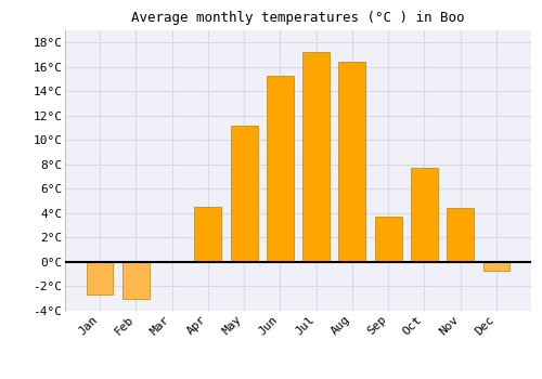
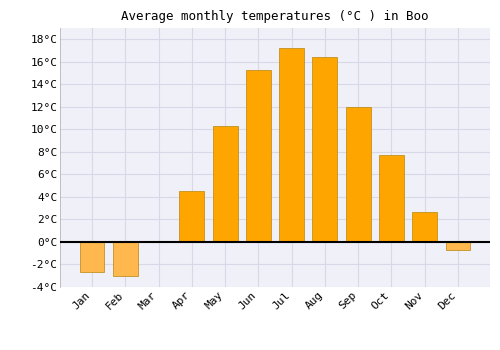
May: 11.2°C -> 10.3°C
Sep: 3.7°C -> 12.0°C
Nov: 4.4°C -> 2.7°C
